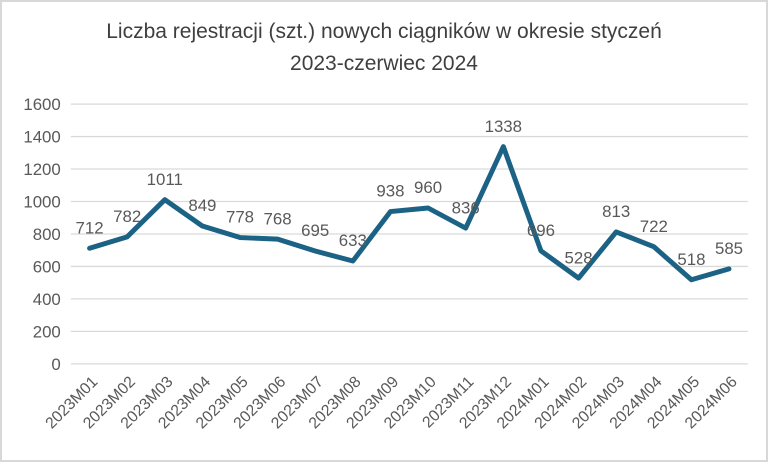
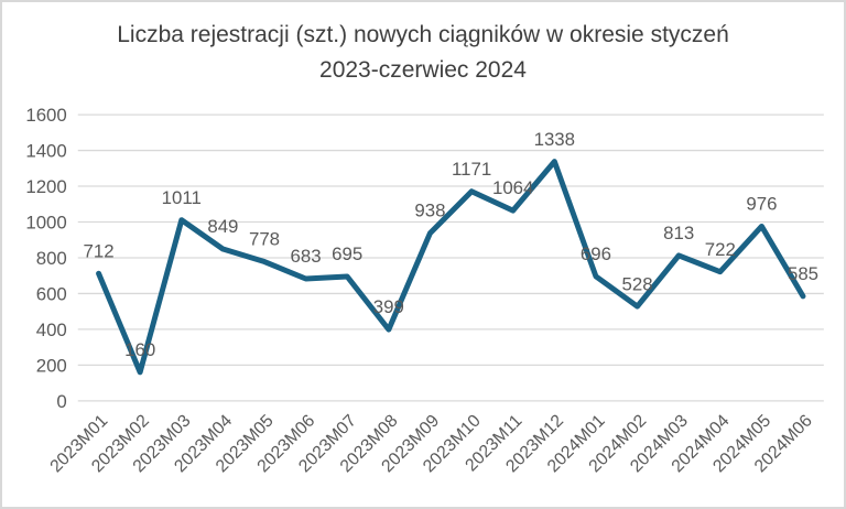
2023M02: 782 -> 160
2023M06: 768 -> 683
2023M08: 633 -> 399
2023M10: 960 -> 1171
2023M11: 836 -> 1064
2024M05: 518 -> 976
